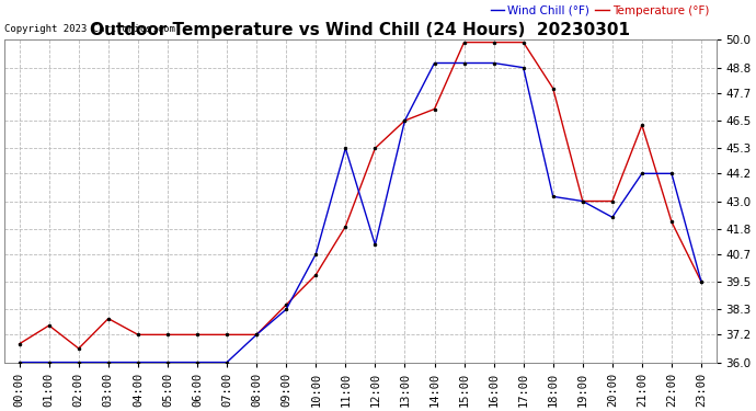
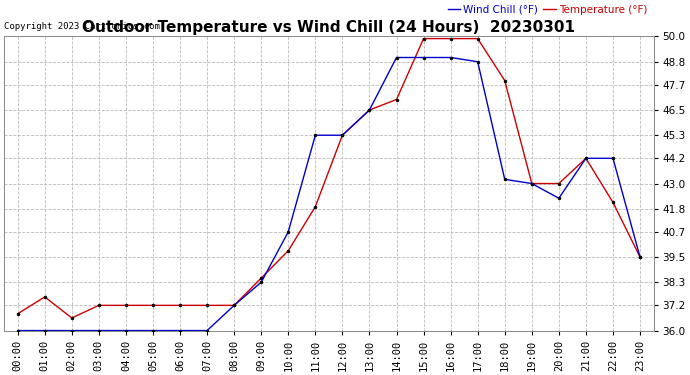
Temperature (°F)/03:00: 37.9 -> 37.2
Wind Chill (°F)/12:00: 41.1 -> 45.3
Temperature (°F)/21:00: 46.3 -> 44.2
